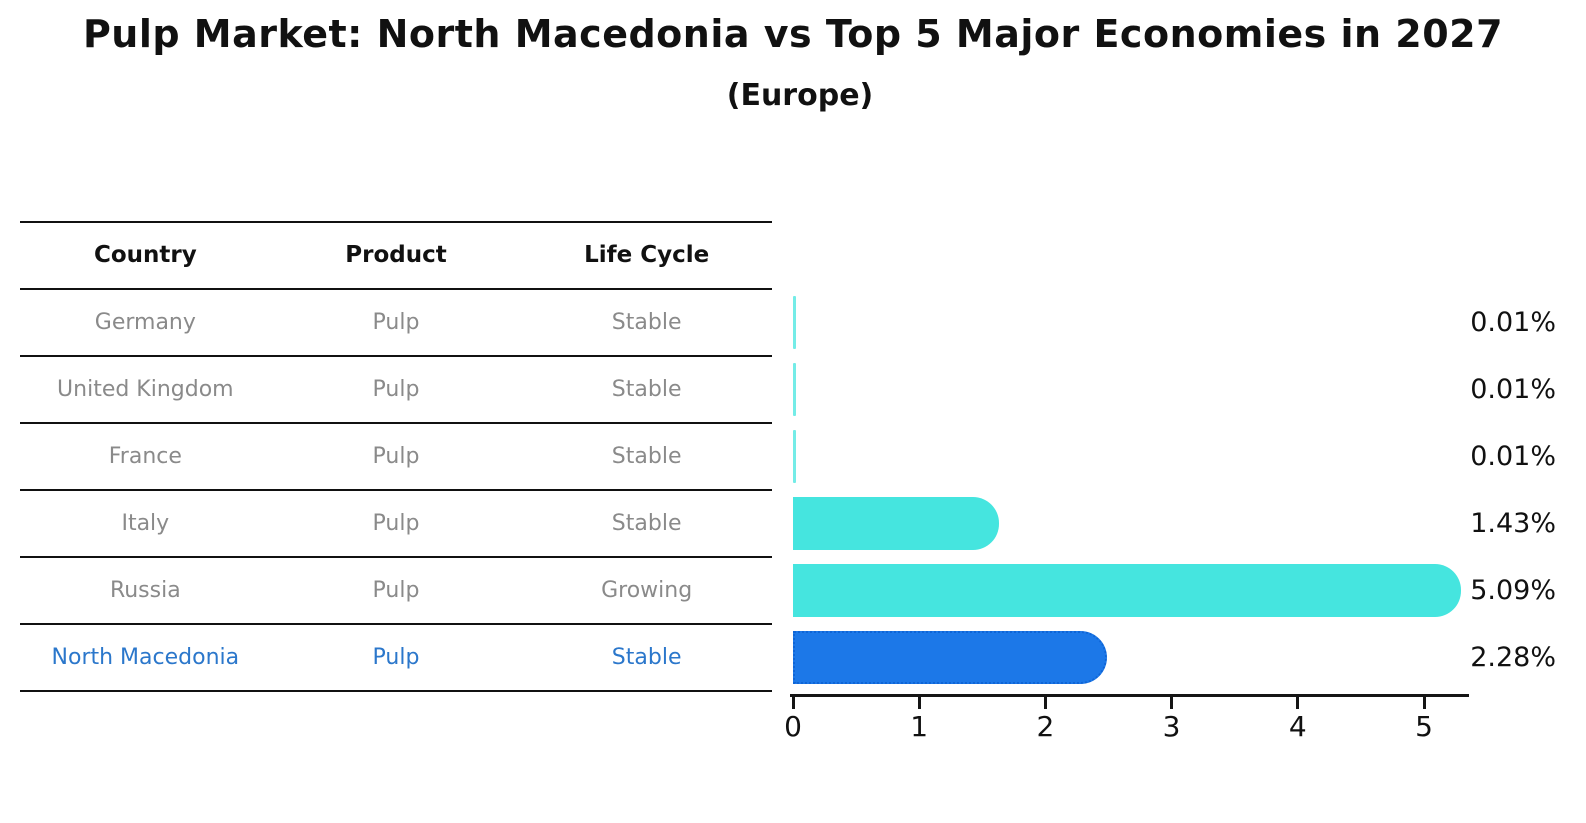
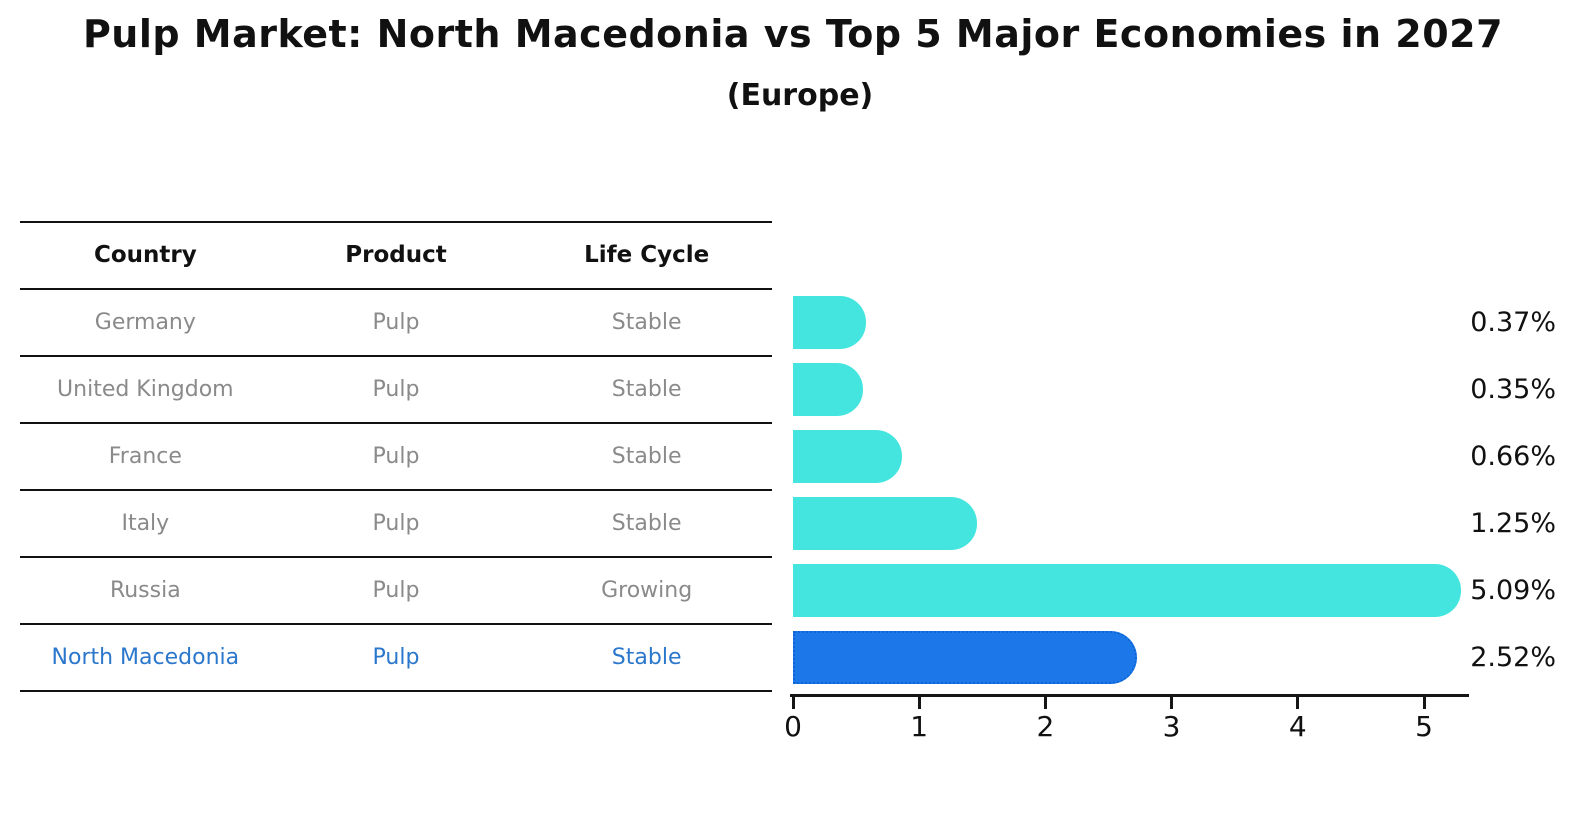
Germany: 0.01% -> 0.37%
United Kingdom: 0.01% -> 0.35%
France: 0.01% -> 0.66%
Italy: 1.43% -> 1.25%
North Macedonia: 2.28% -> 2.52%
